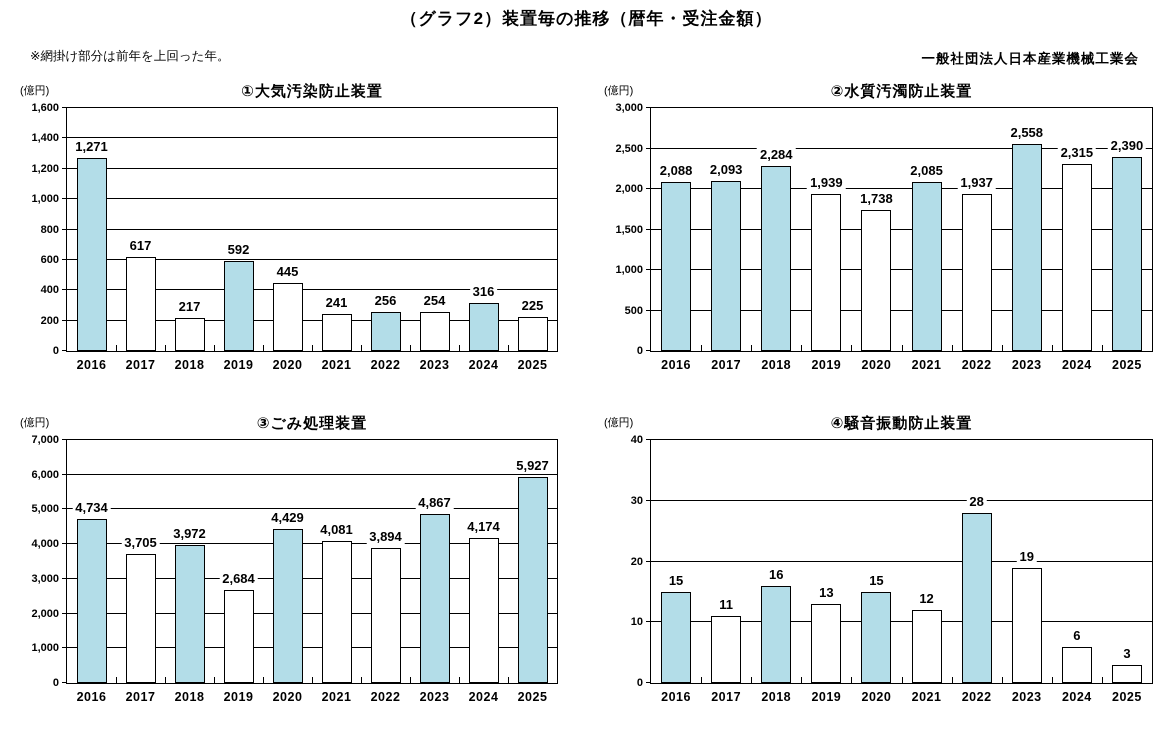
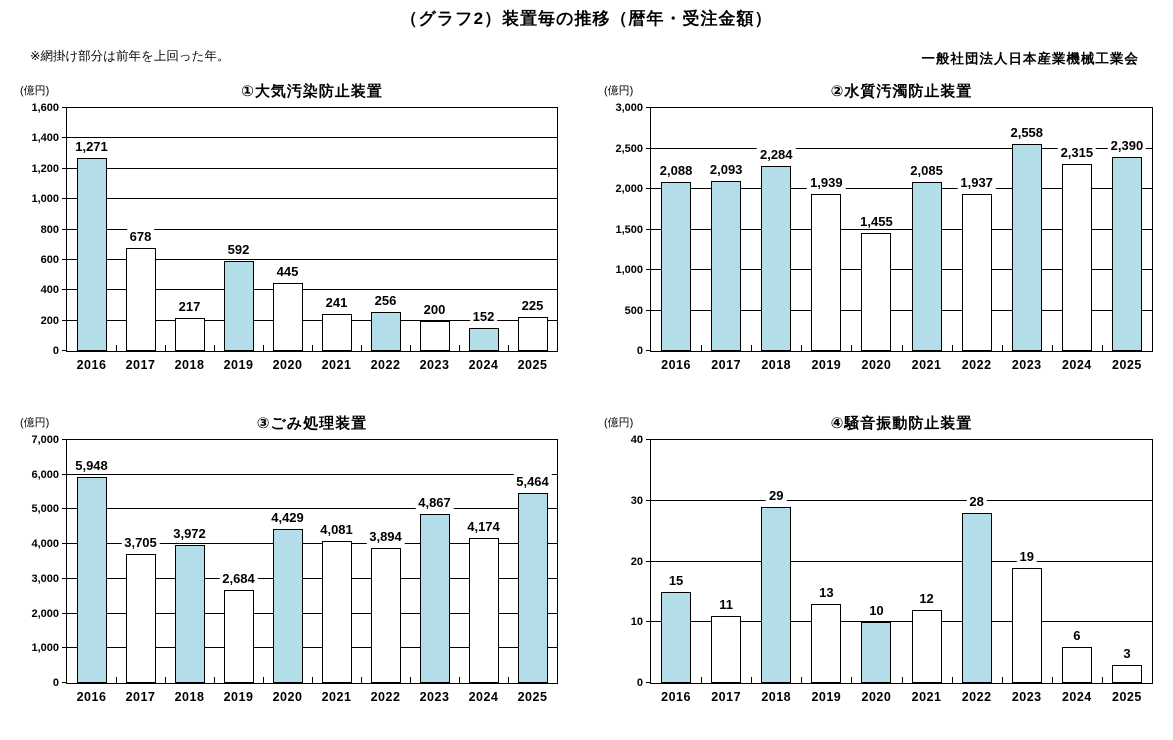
①大気汚染防止装置/2017: 617 -> 678
①大気汚染防止装置/2023: 254 -> 200
①大気汚染防止装置/2024: 316 -> 152
②水質汚濁防止装置/2020: 1,738 -> 1,455
③ごみ処理装置/2016: 4,734 -> 5,948
③ごみ処理装置/2025: 5,927 -> 5,464
④騒音振動防止装置/2018: 16 -> 29
④騒音振動防止装置/2020: 15 -> 10
